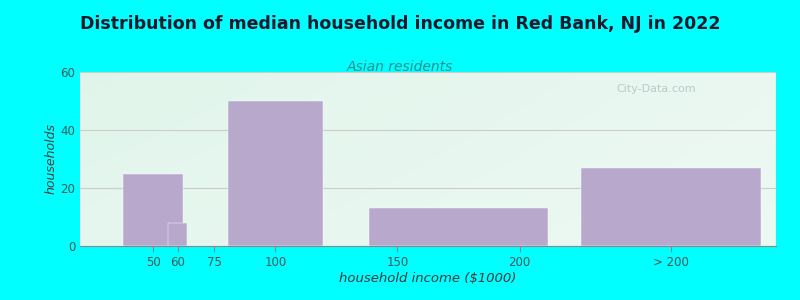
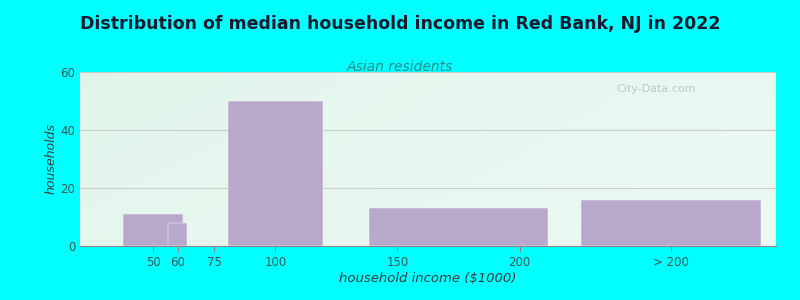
50: 25 -> 11
> 200: 27 -> 16
